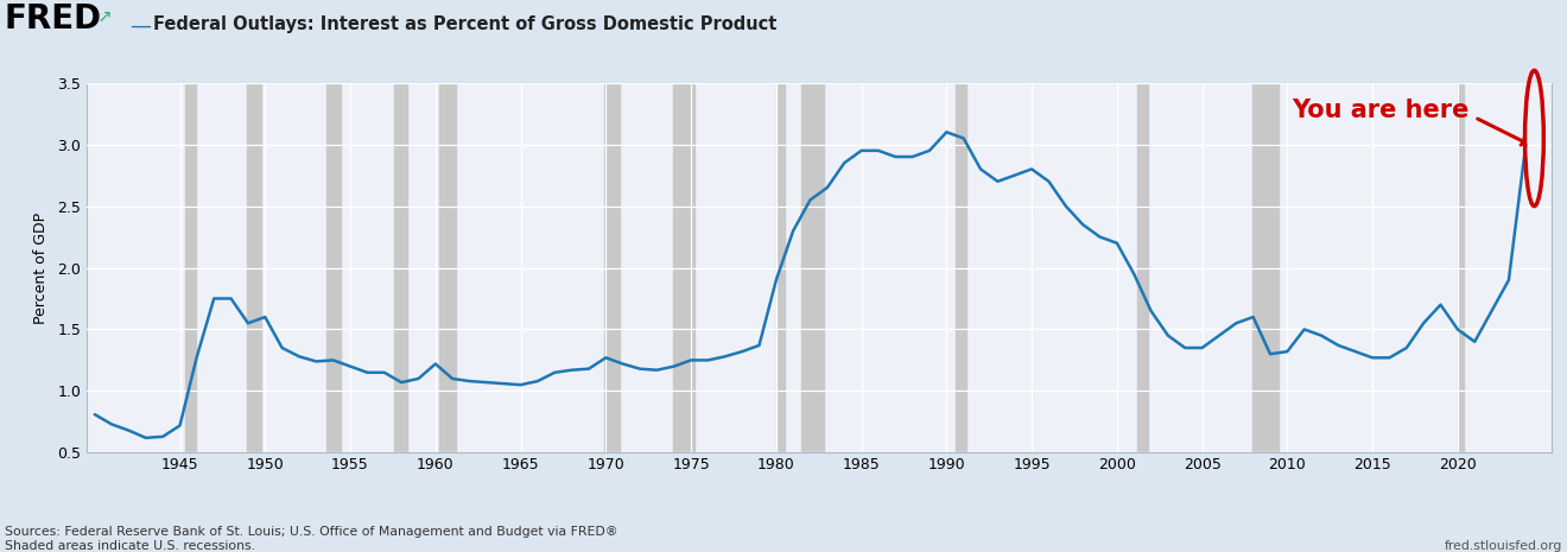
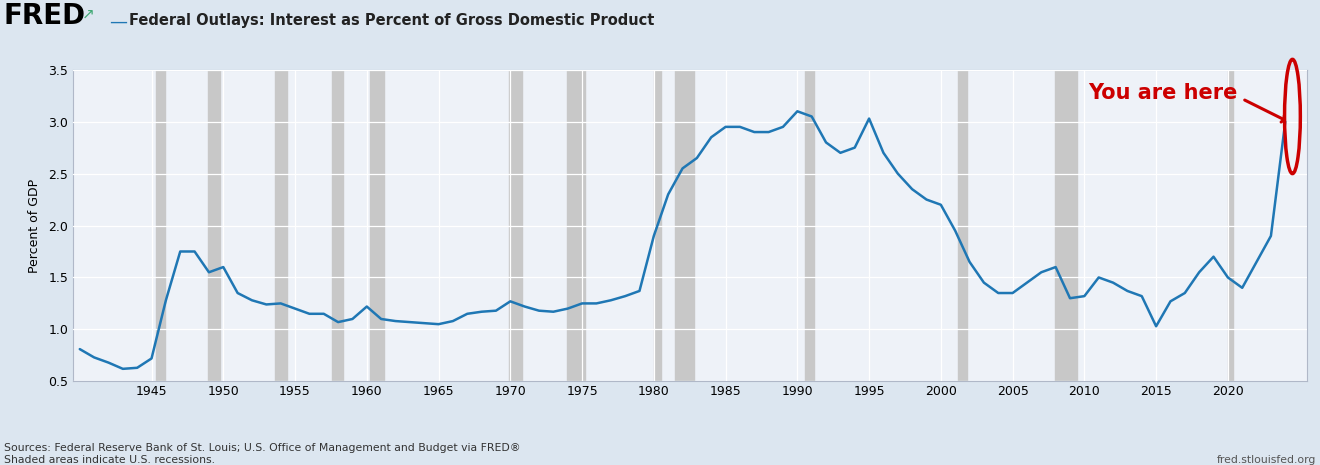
1995: 2.80 -> 3.03
2015: 1.27 -> 1.03
